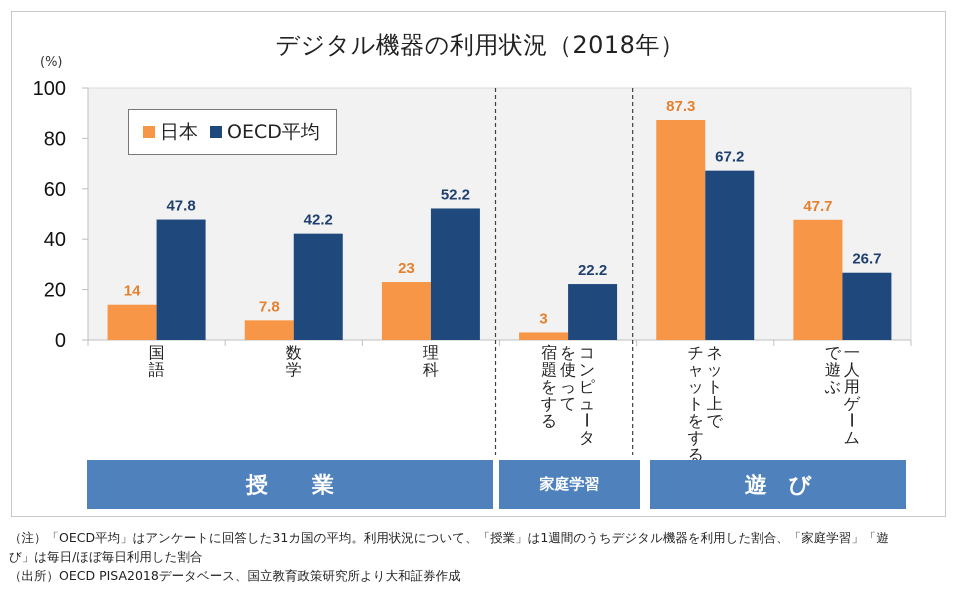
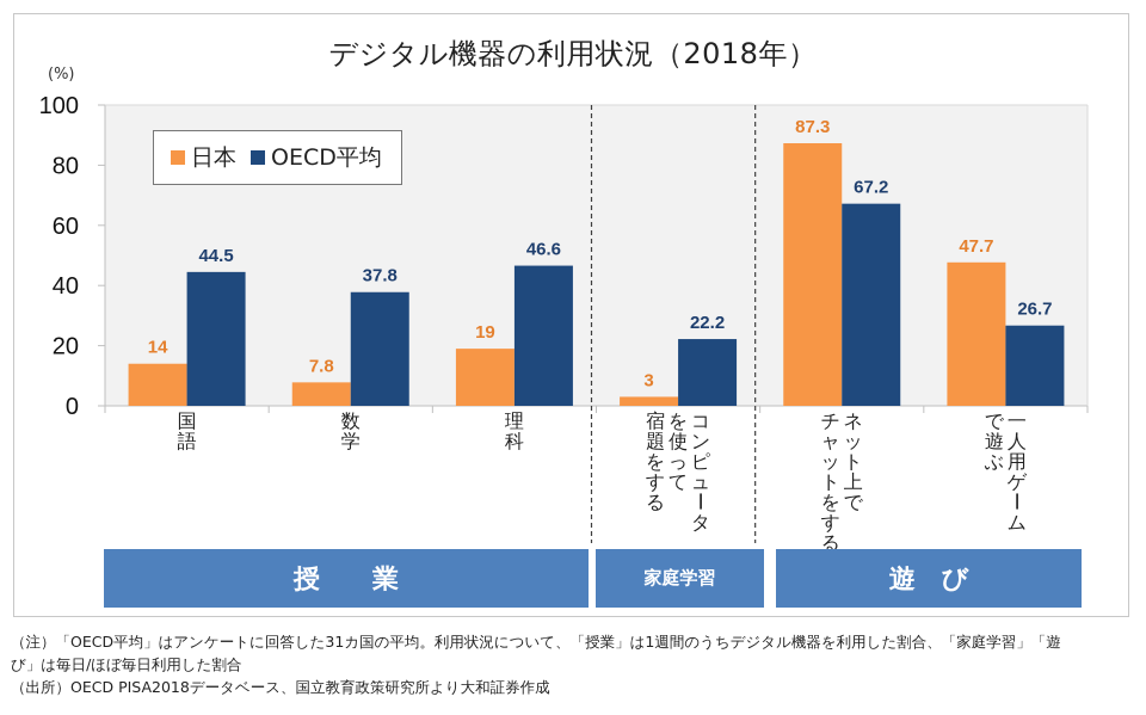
OECD平均/国語: 47.8 -> 44.5
OECD平均/数学: 42.2 -> 37.8
日本/理科: 23 -> 19
OECD平均/理科: 52.2 -> 46.6
